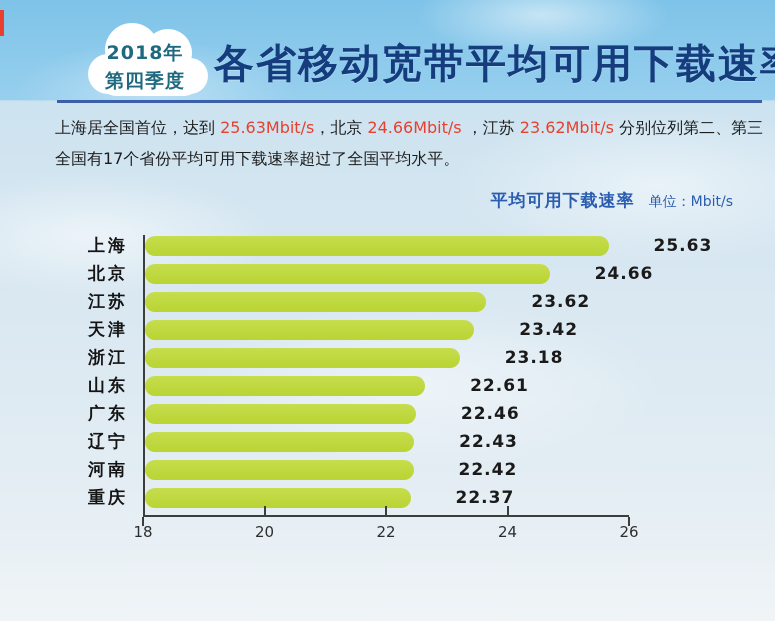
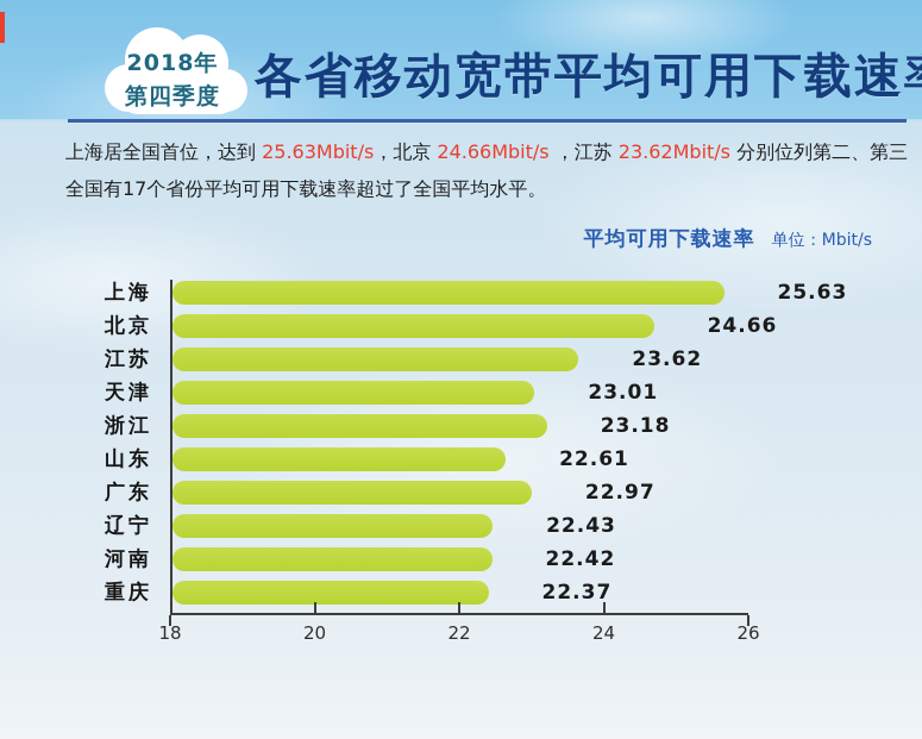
天津: 23.42 -> 23.01
广东: 22.46 -> 22.97
